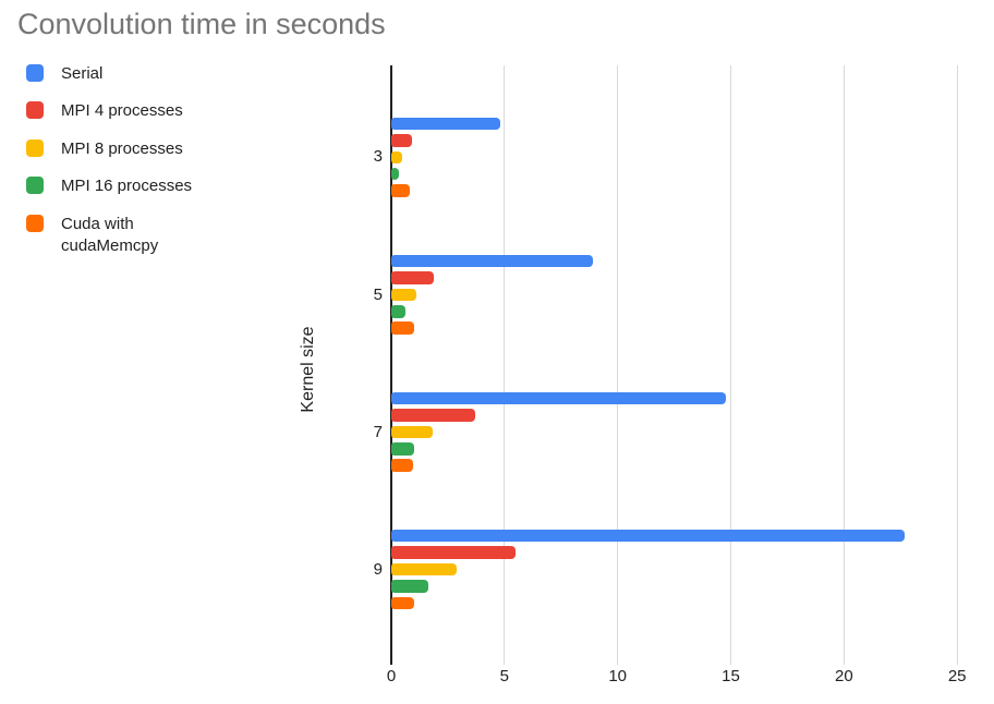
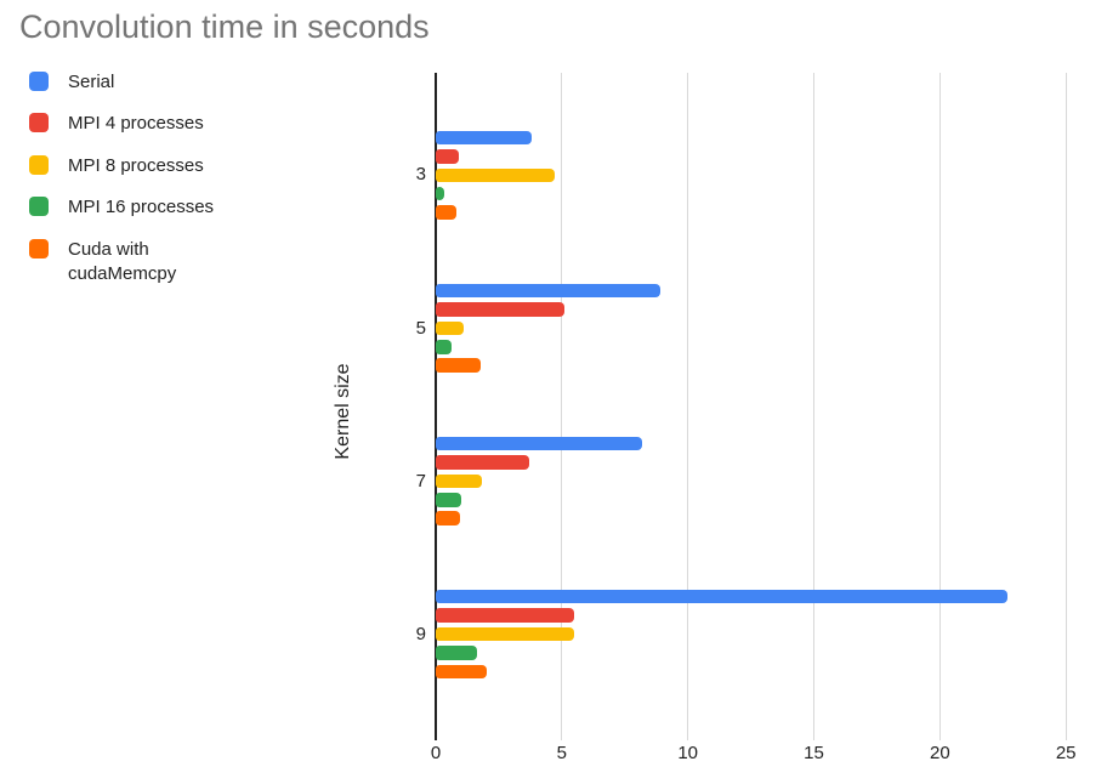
Serial/3: 4.8 -> 3.8
MPI 8 processes/3: 0.5 -> 4.7
MPI 4 processes/5: 1.9 -> 5.1
Cuda with cudaMemcpy/5: 1.0 -> 1.8
Serial/7: 14.8 -> 8.2
MPI 8 processes/9: 2.9 -> 5.5
Cuda with cudaMemcpy/9: 1.0 -> 2.0
